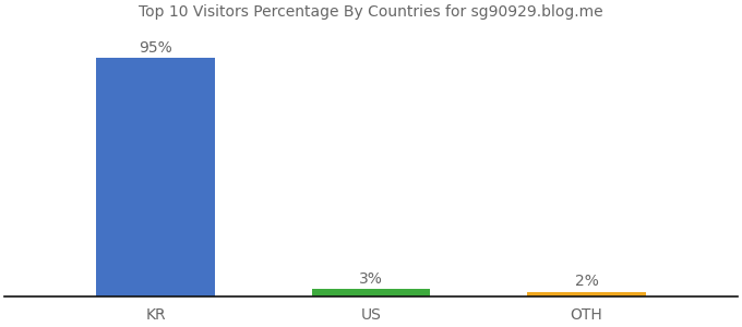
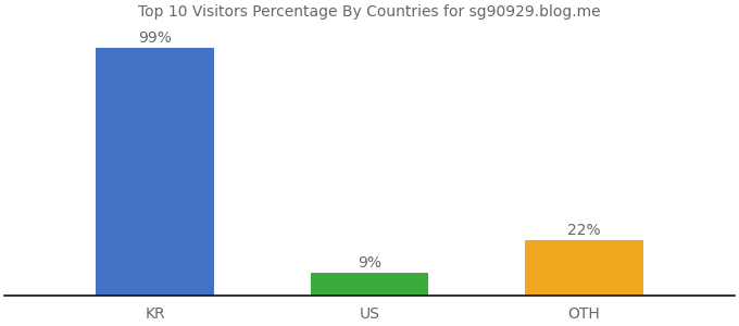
KR: 95% -> 99%
US: 3% -> 9%
OTH: 2% -> 22%
